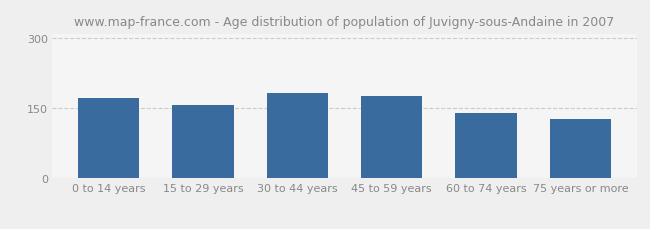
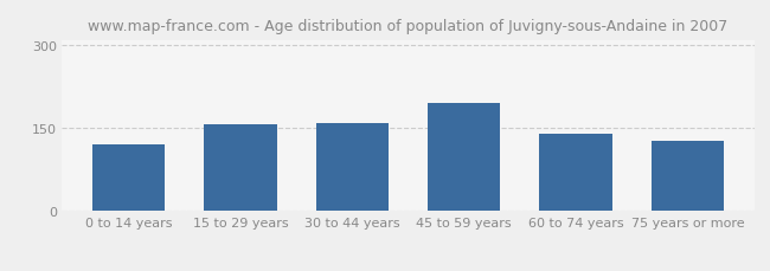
0 to 14 years: 172 -> 120
30 to 44 years: 183 -> 160
45 to 59 years: 176 -> 195
